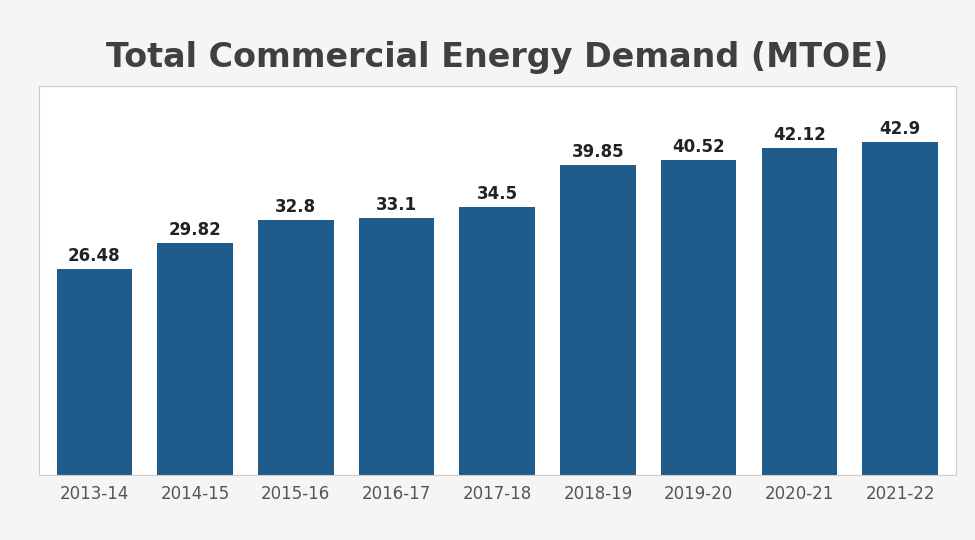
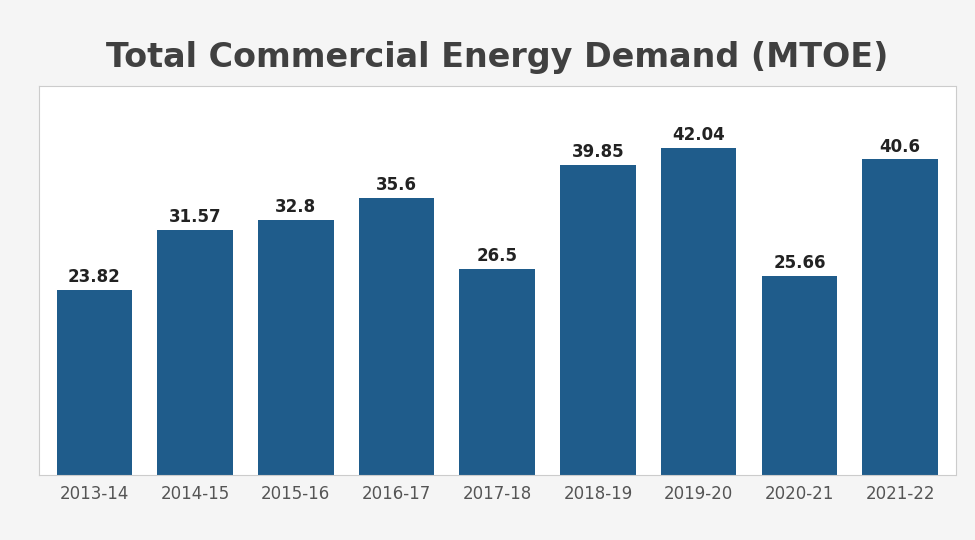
2013-14: 26.48 -> 23.82
2014-15: 29.82 -> 31.57
2016-17: 33.1 -> 35.6
2017-18: 34.5 -> 26.5
2019-20: 40.52 -> 42.04
2020-21: 42.12 -> 25.66
2021-22: 42.9 -> 40.6
